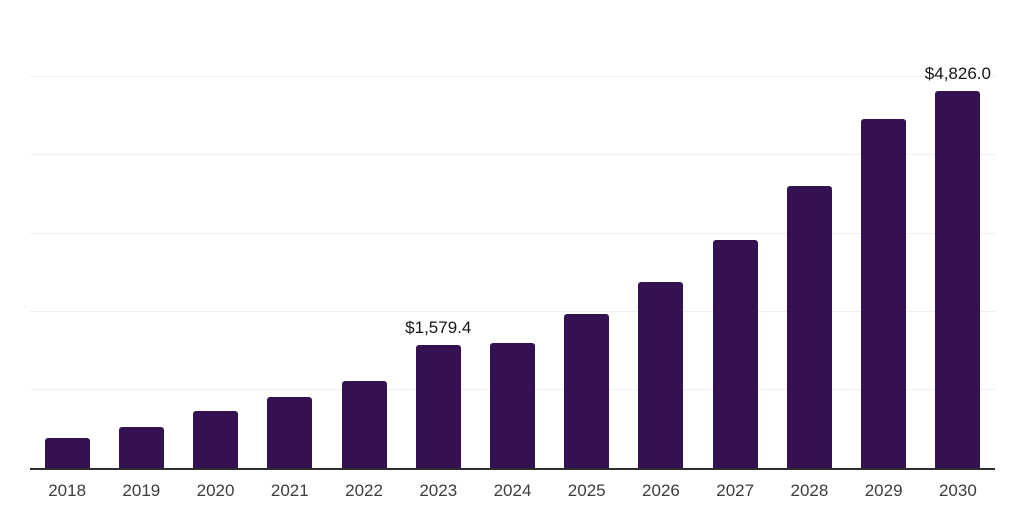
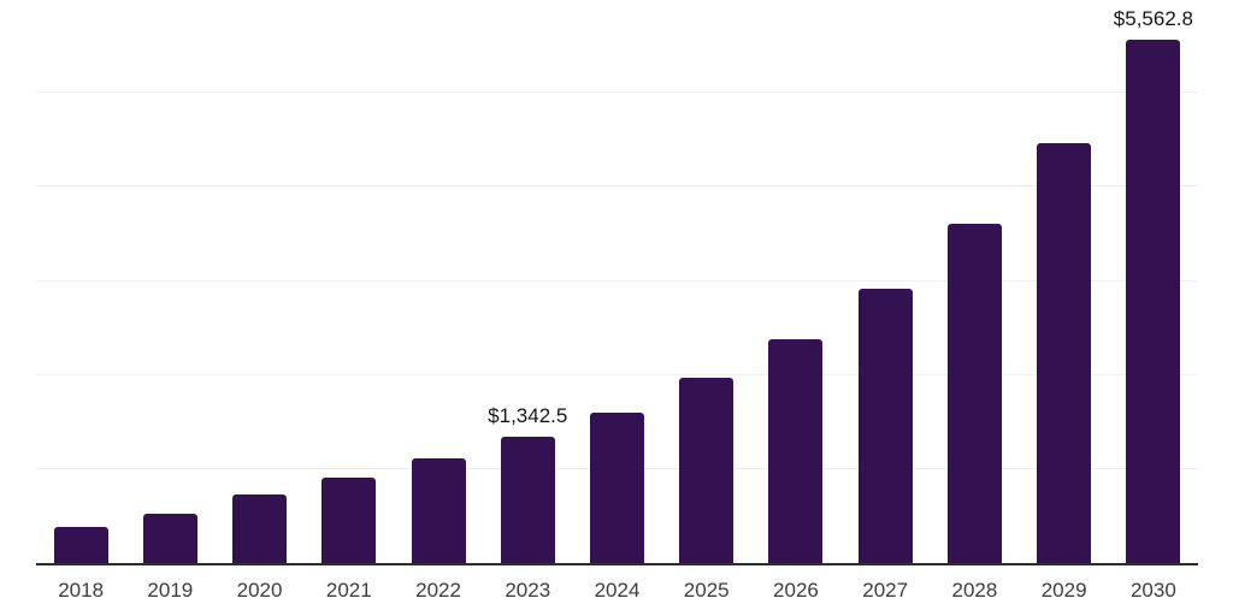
2023: $1,579.4 -> $1,342.5
2030: $4,826.0 -> $5,562.8
